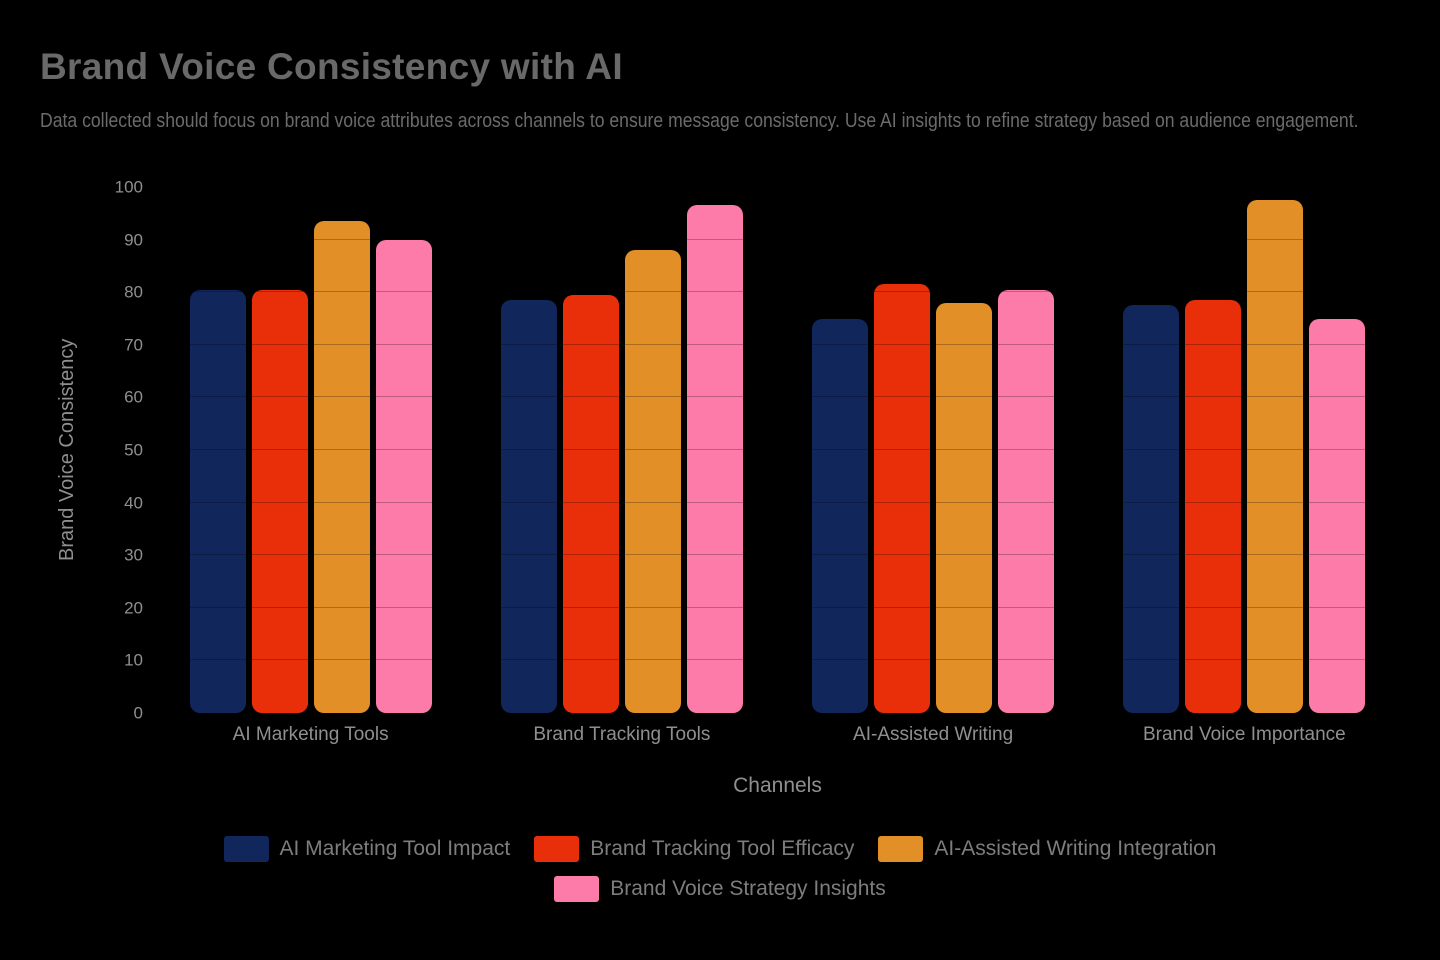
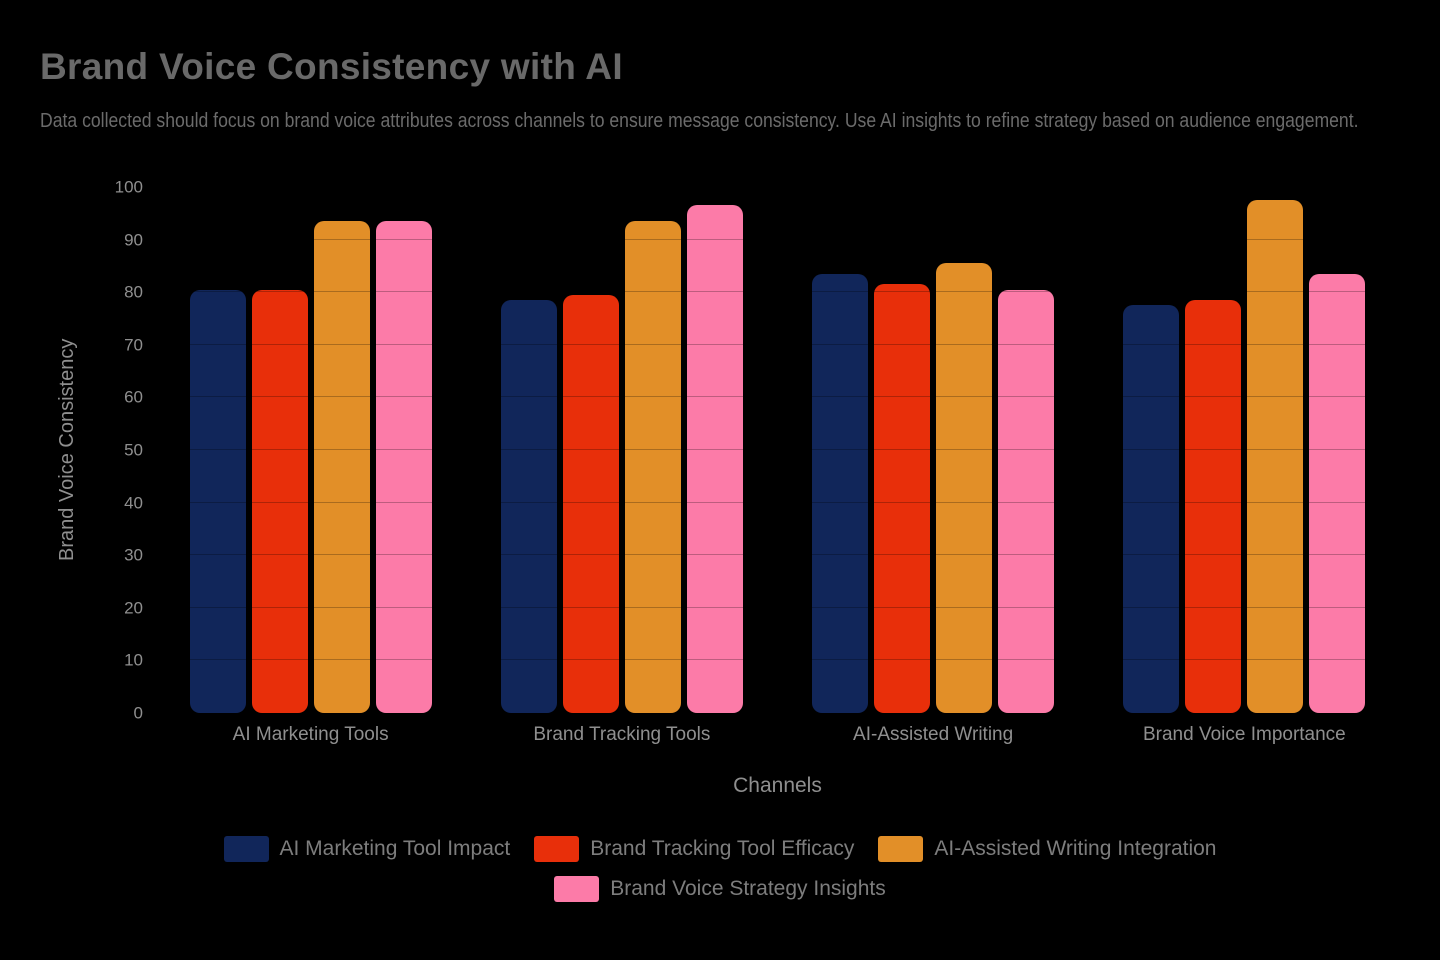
Brand Voice Strategy Insights/AI Marketing Tools: 90 -> 94
AI-Assisted Writing Integration/Brand Tracking Tools: 88 -> 94
AI Marketing Tool Impact/AI-Assisted Writing: 75 -> 84
AI-Assisted Writing Integration/AI-Assisted Writing: 78 -> 86
Brand Voice Strategy Insights/Brand Voice Importance: 75 -> 84
